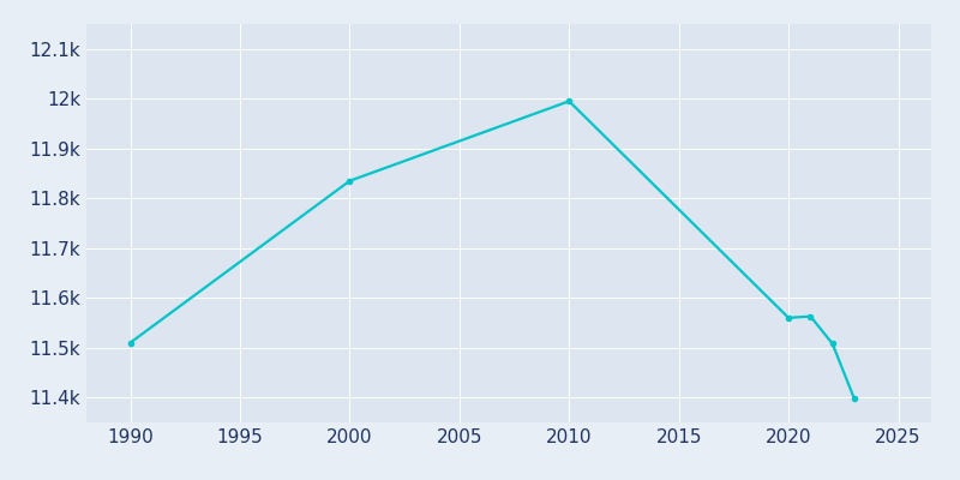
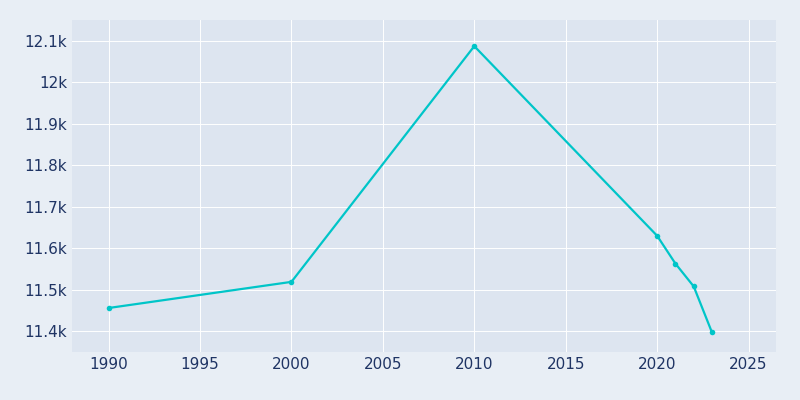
1990: 11.510k -> 11.456k
2000: 11.835k -> 11.519k
2010: 11.995k -> 12.087k
2020: 11.560k -> 11.630k
